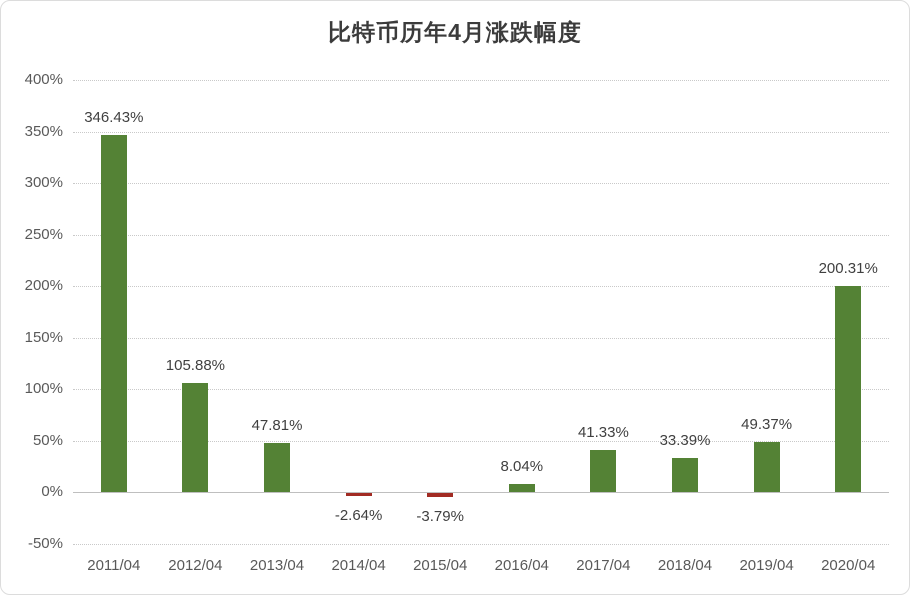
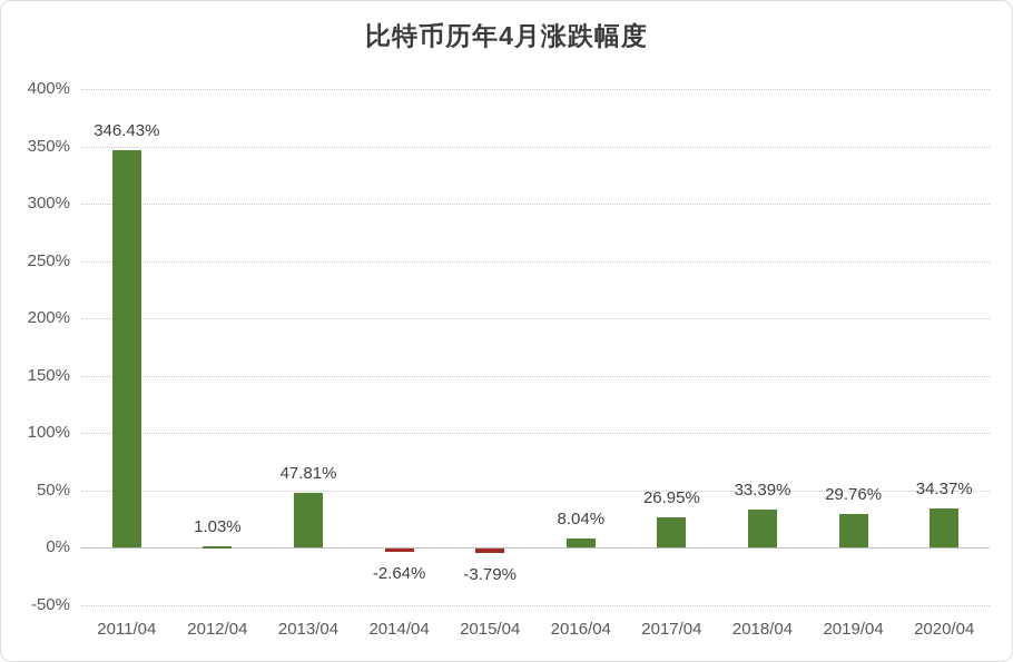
2012/04: 105.88% -> 1.03%
2017/04: 41.33% -> 26.95%
2019/04: 49.37% -> 29.76%
2020/04: 200.31% -> 34.37%
